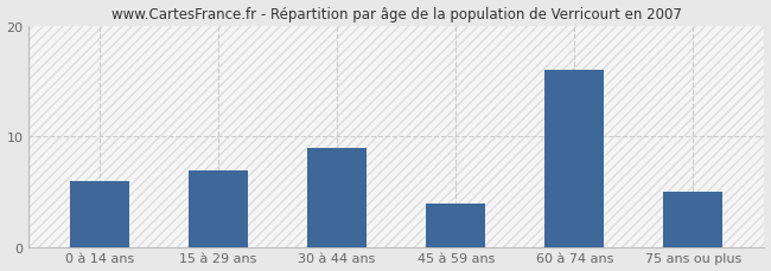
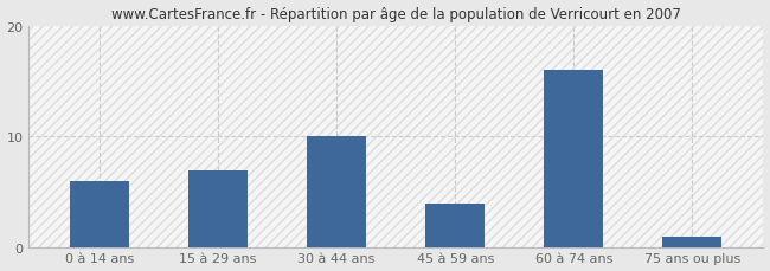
30 à 44 ans: 9 -> 10
75 ans ou plus: 5 -> 1
